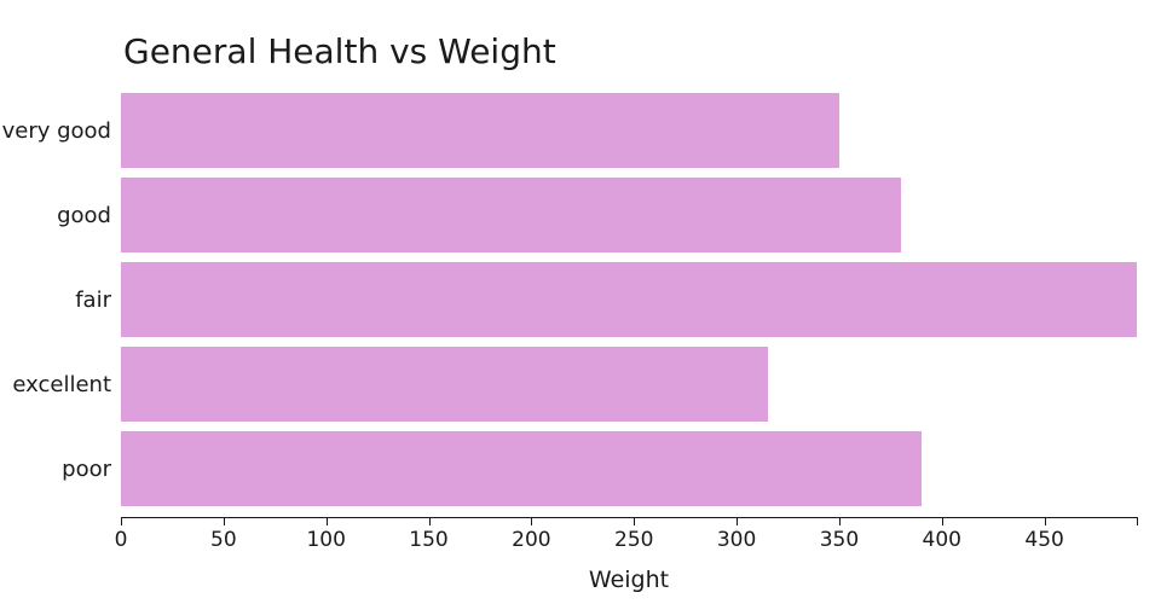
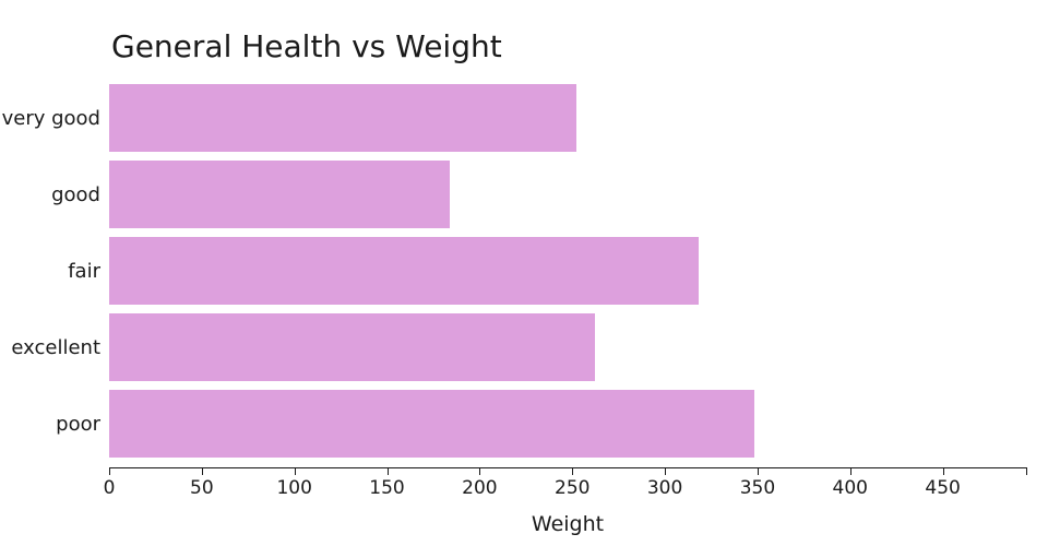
very good: 350 -> 252
good: 380 -> 184
fair: 495 -> 318
excellent: 315 -> 262
poor: 390 -> 348
